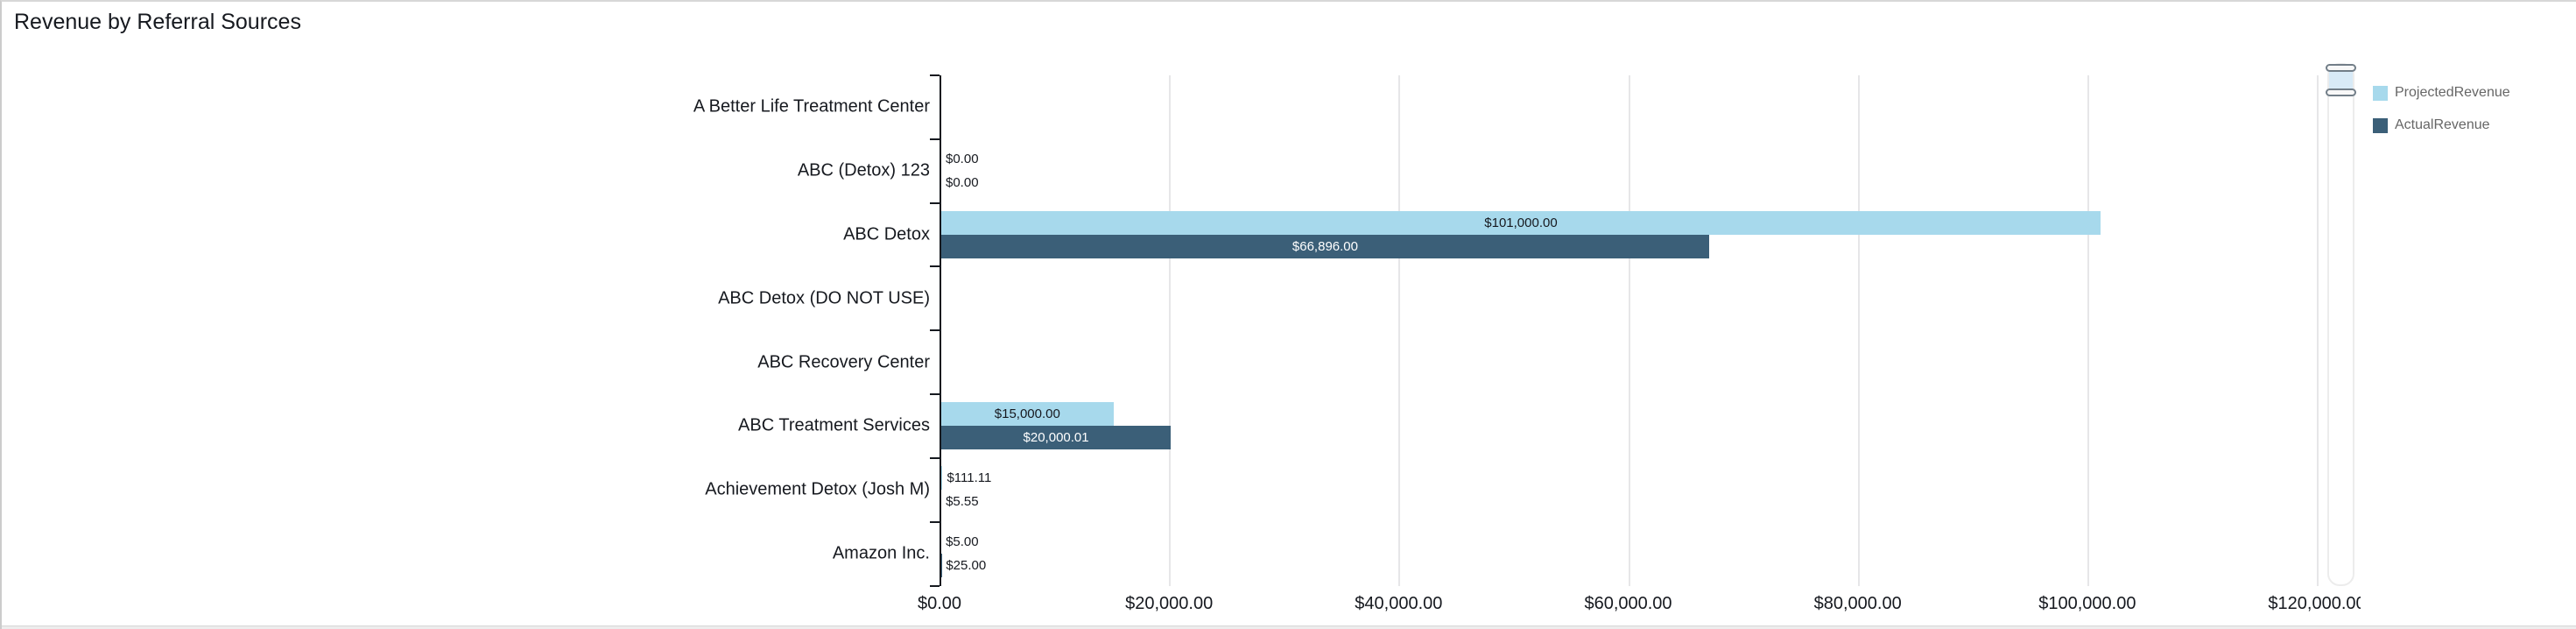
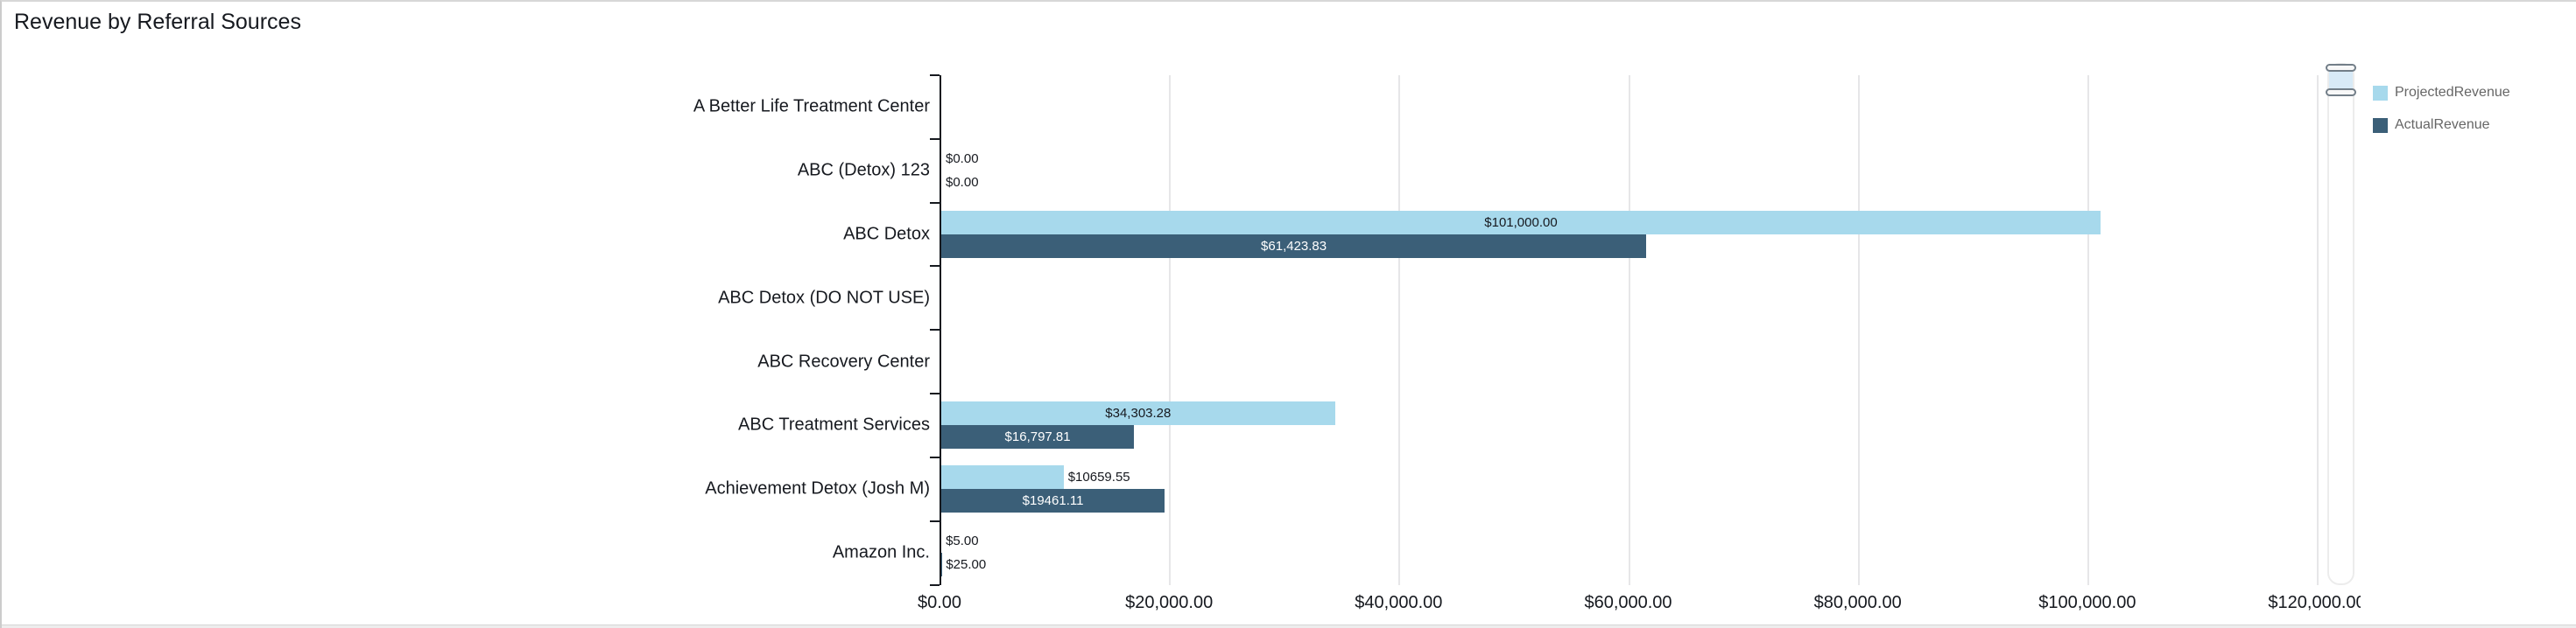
ActualRevenue/ABC Detox: $66,896.00 -> $61,423.83
ProjectedRevenue/ABC Treatment Services: $15,000.00 -> $34,303.28
ActualRevenue/ABC Treatment Services: $20,000.01 -> $16,797.81
ProjectedRevenue/Achievement Detox (Josh M): $111.11 -> $10659.55
ActualRevenue/Achievement Detox (Josh M): $5.55 -> $19461.11
